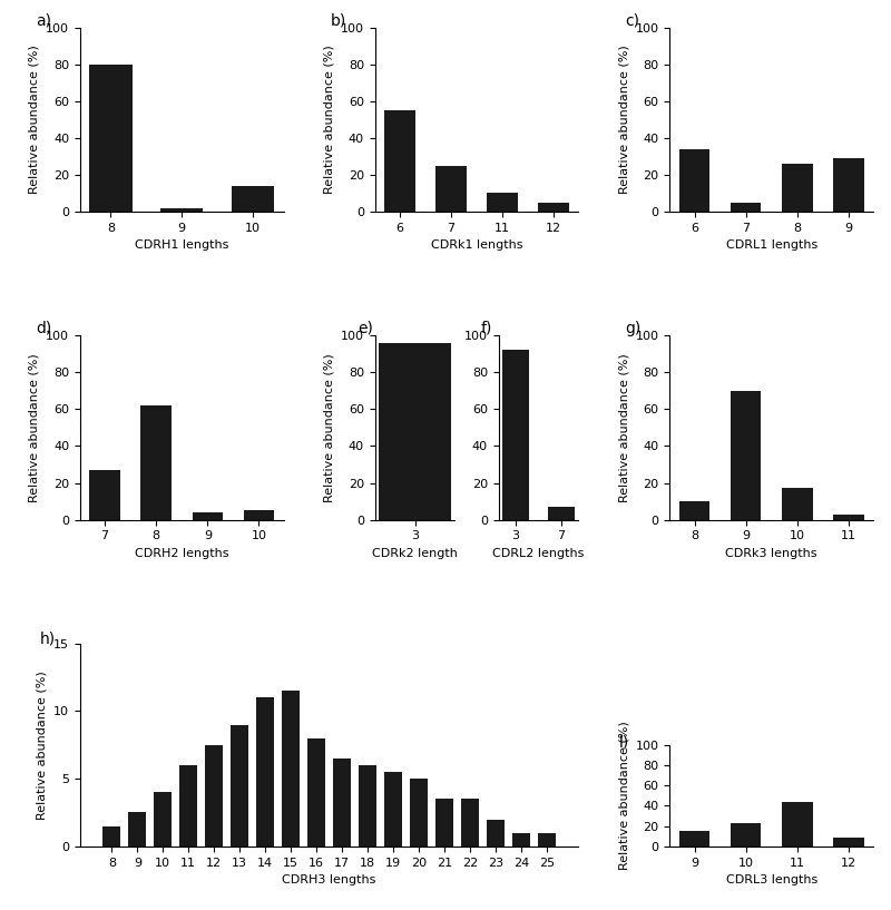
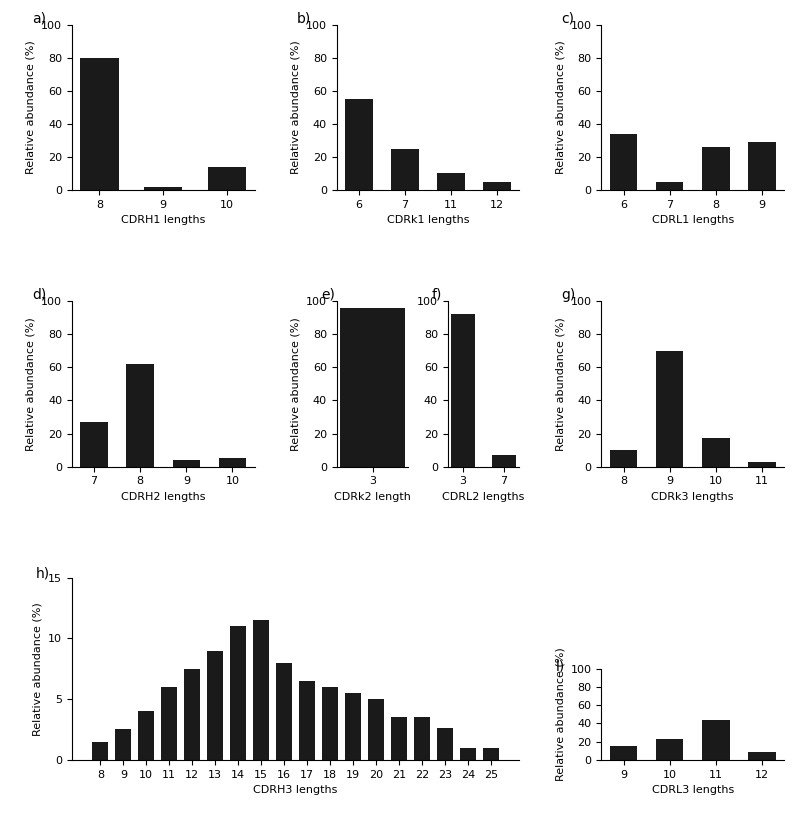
23: 2.0 -> 2.6
